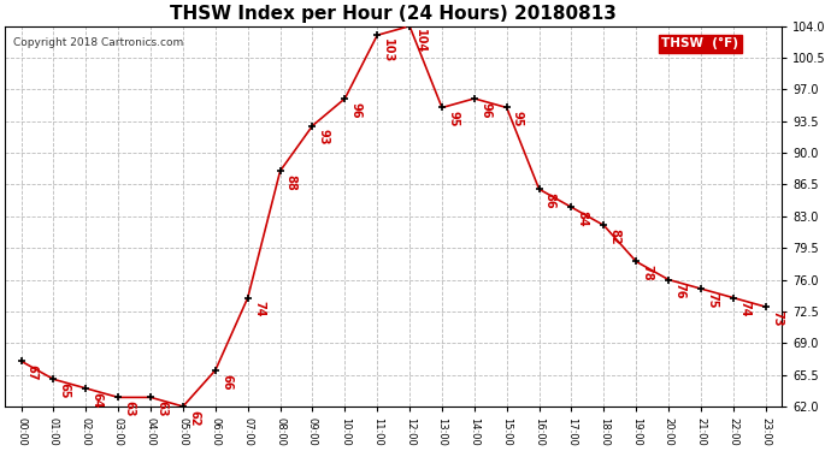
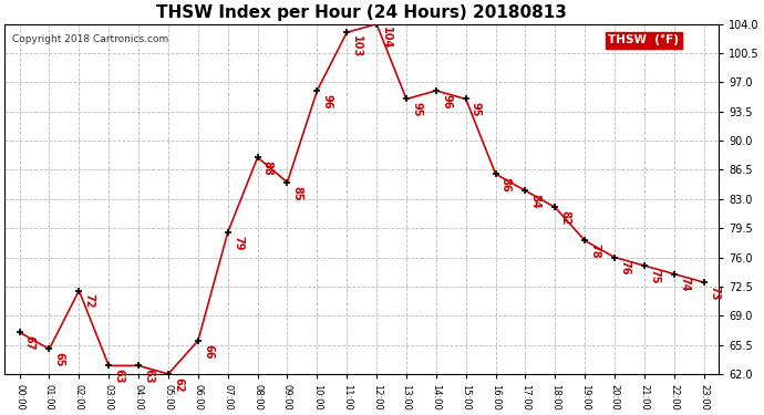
02:00: 64 -> 72
07:00: 74 -> 79
09:00: 93 -> 85
